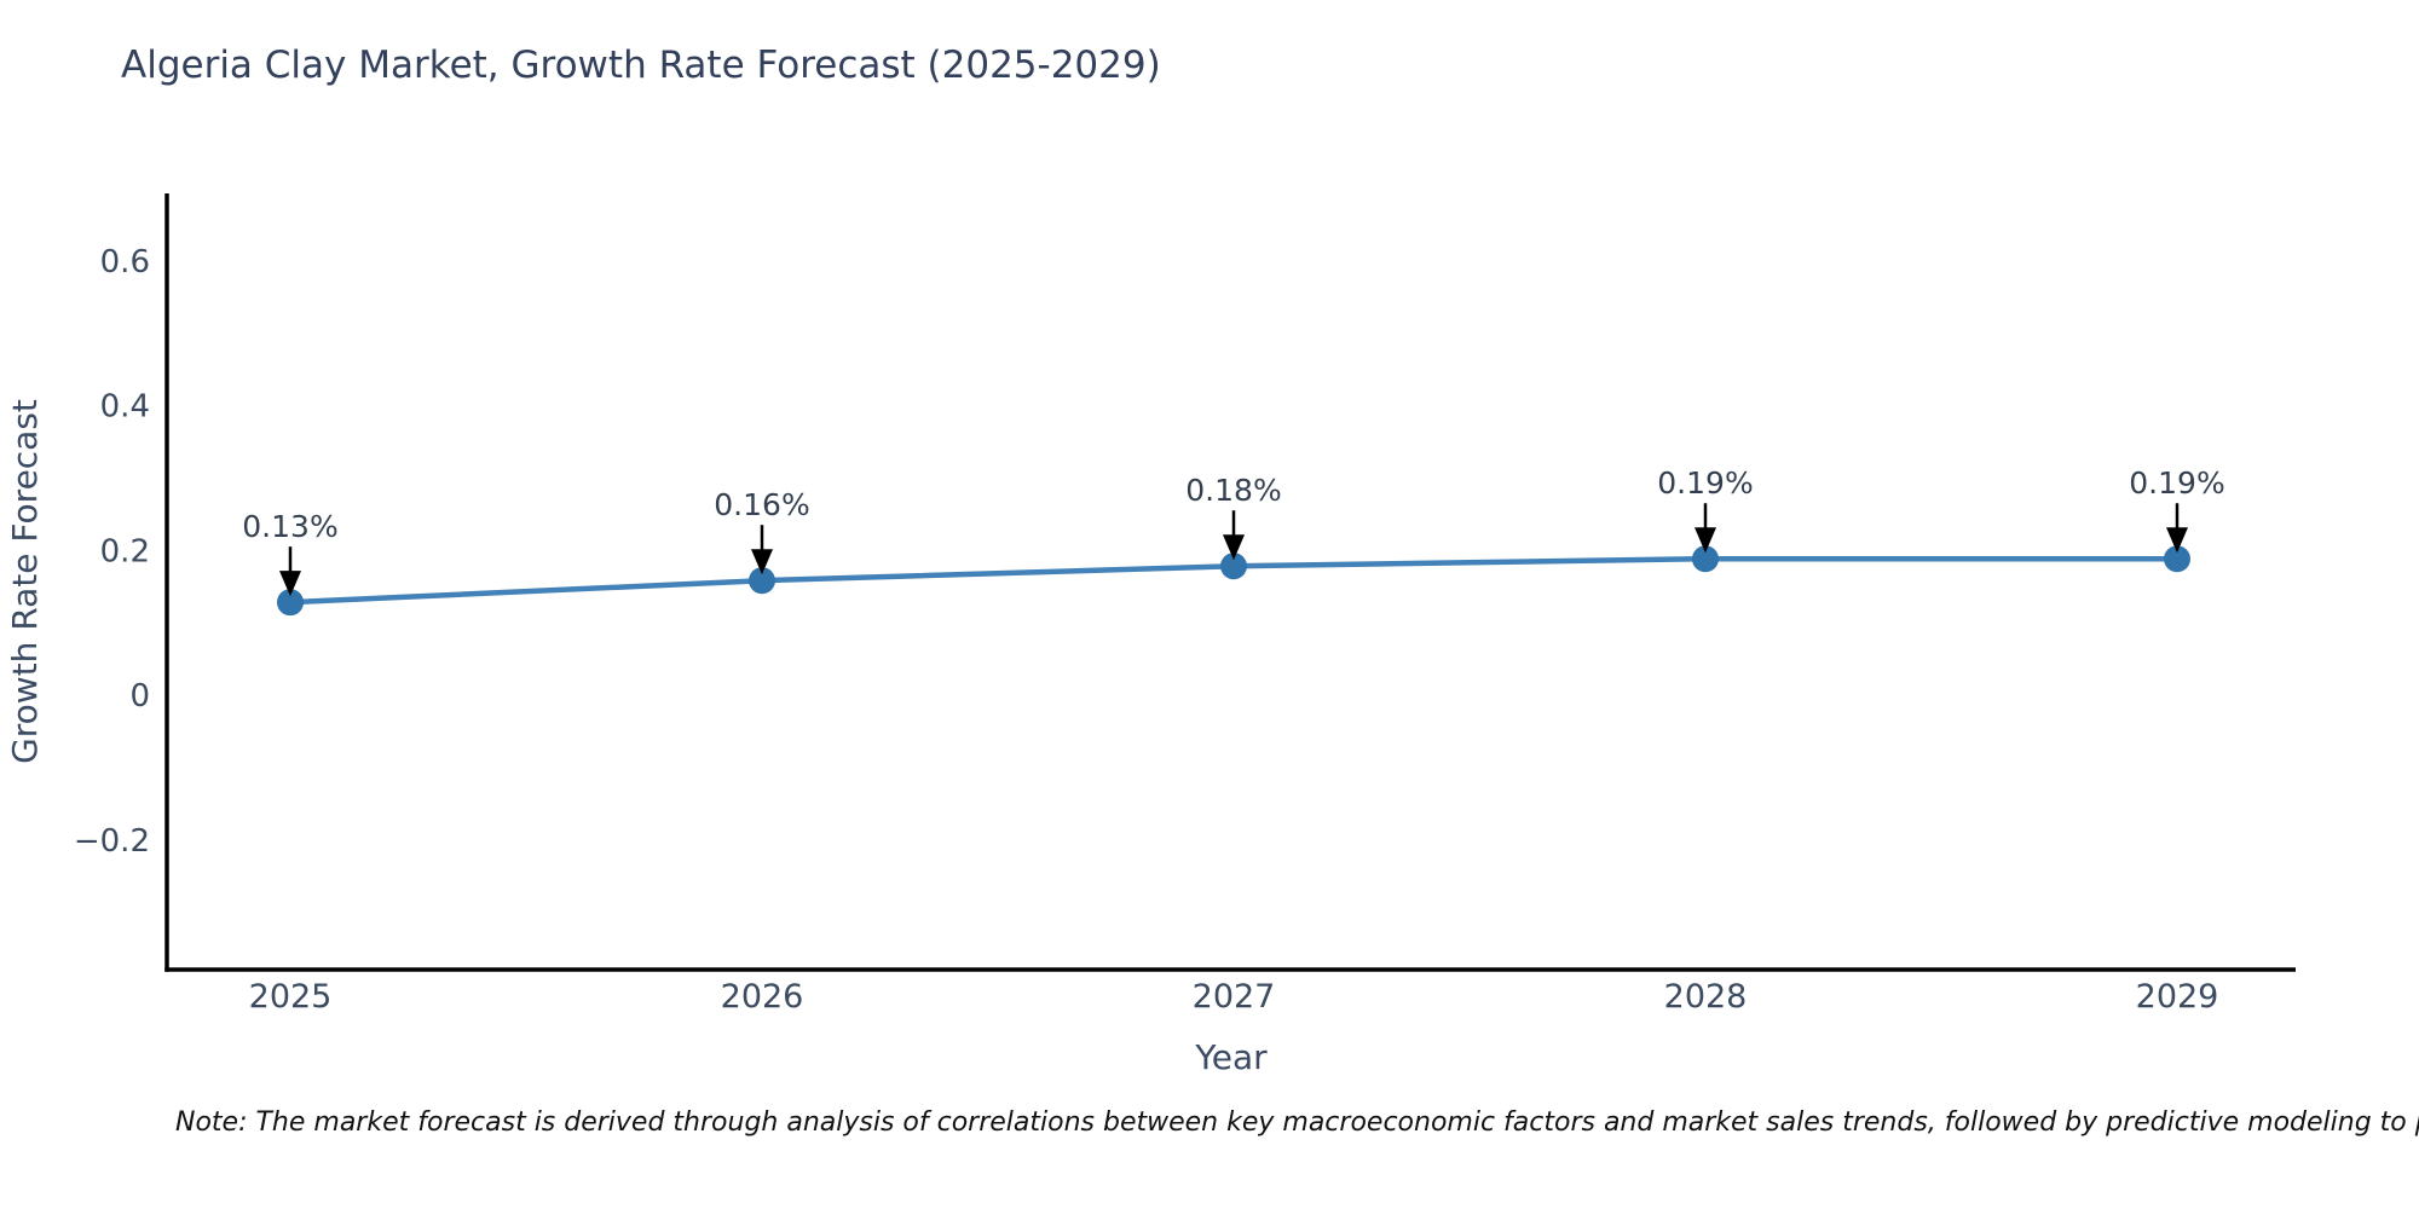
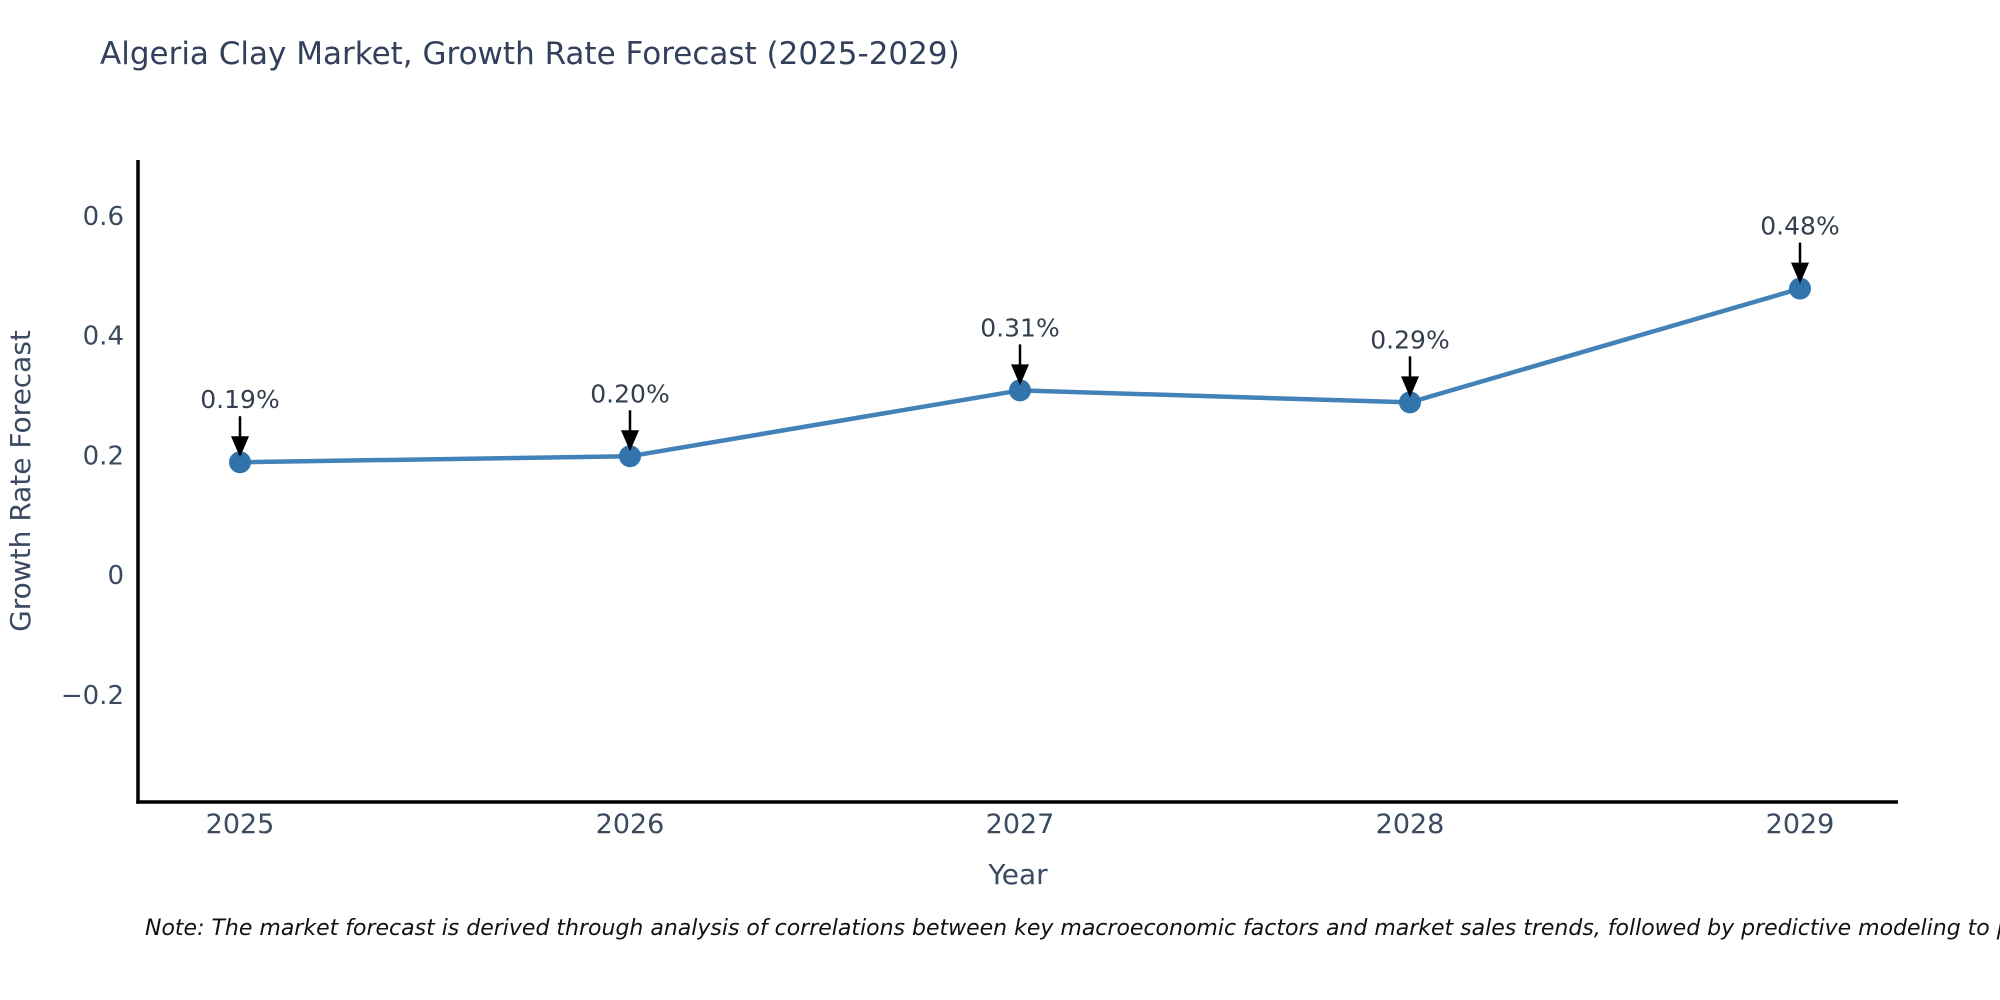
2025: 0.13% -> 0.19%
2026: 0.16% -> 0.20%
2027: 0.18% -> 0.31%
2028: 0.19% -> 0.29%
2029: 0.19% -> 0.48%
